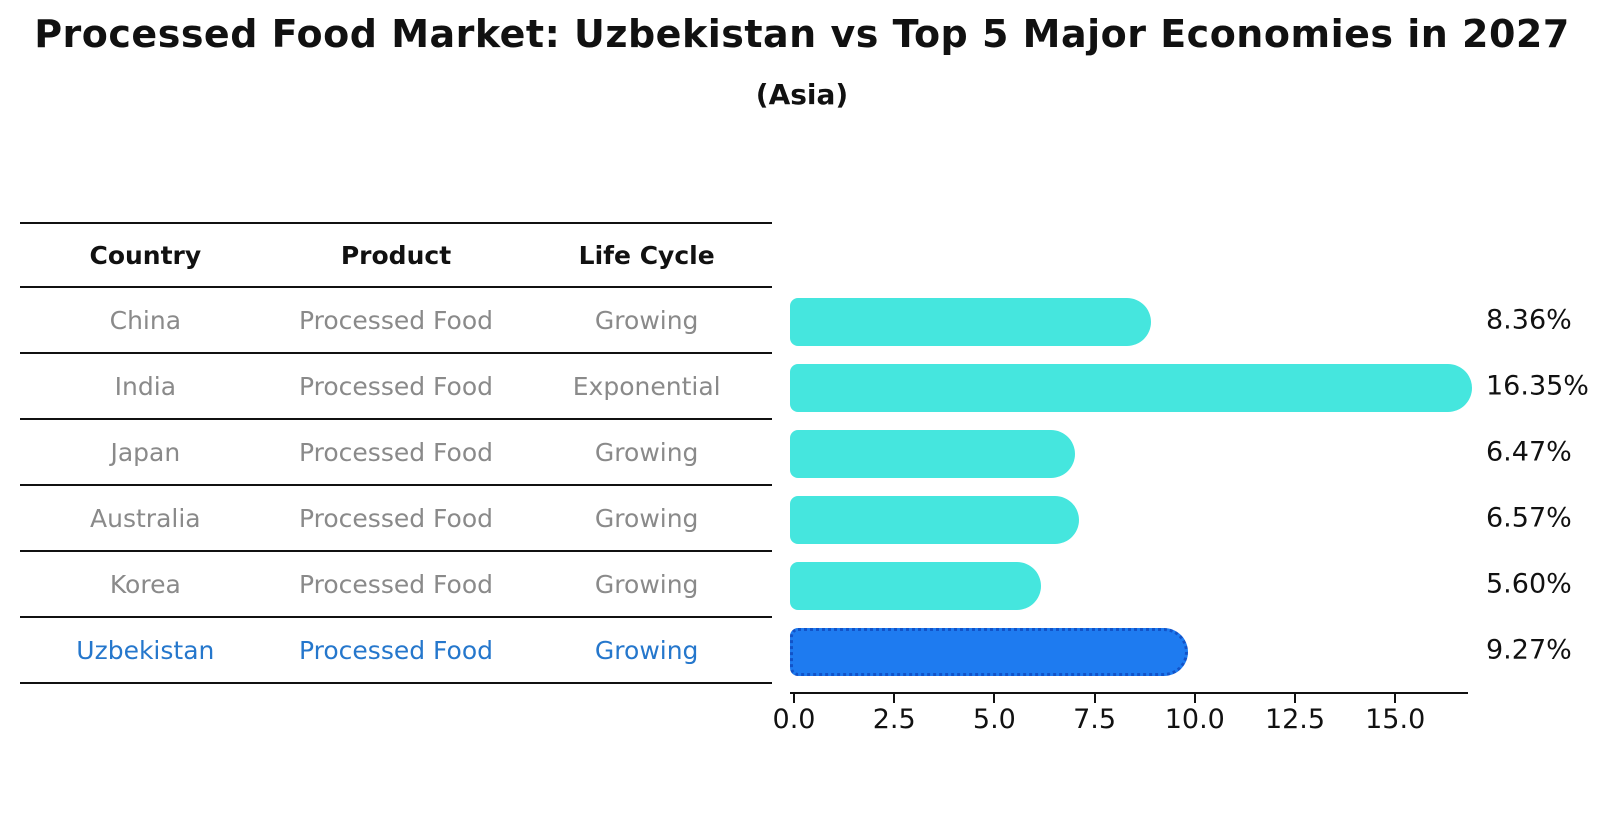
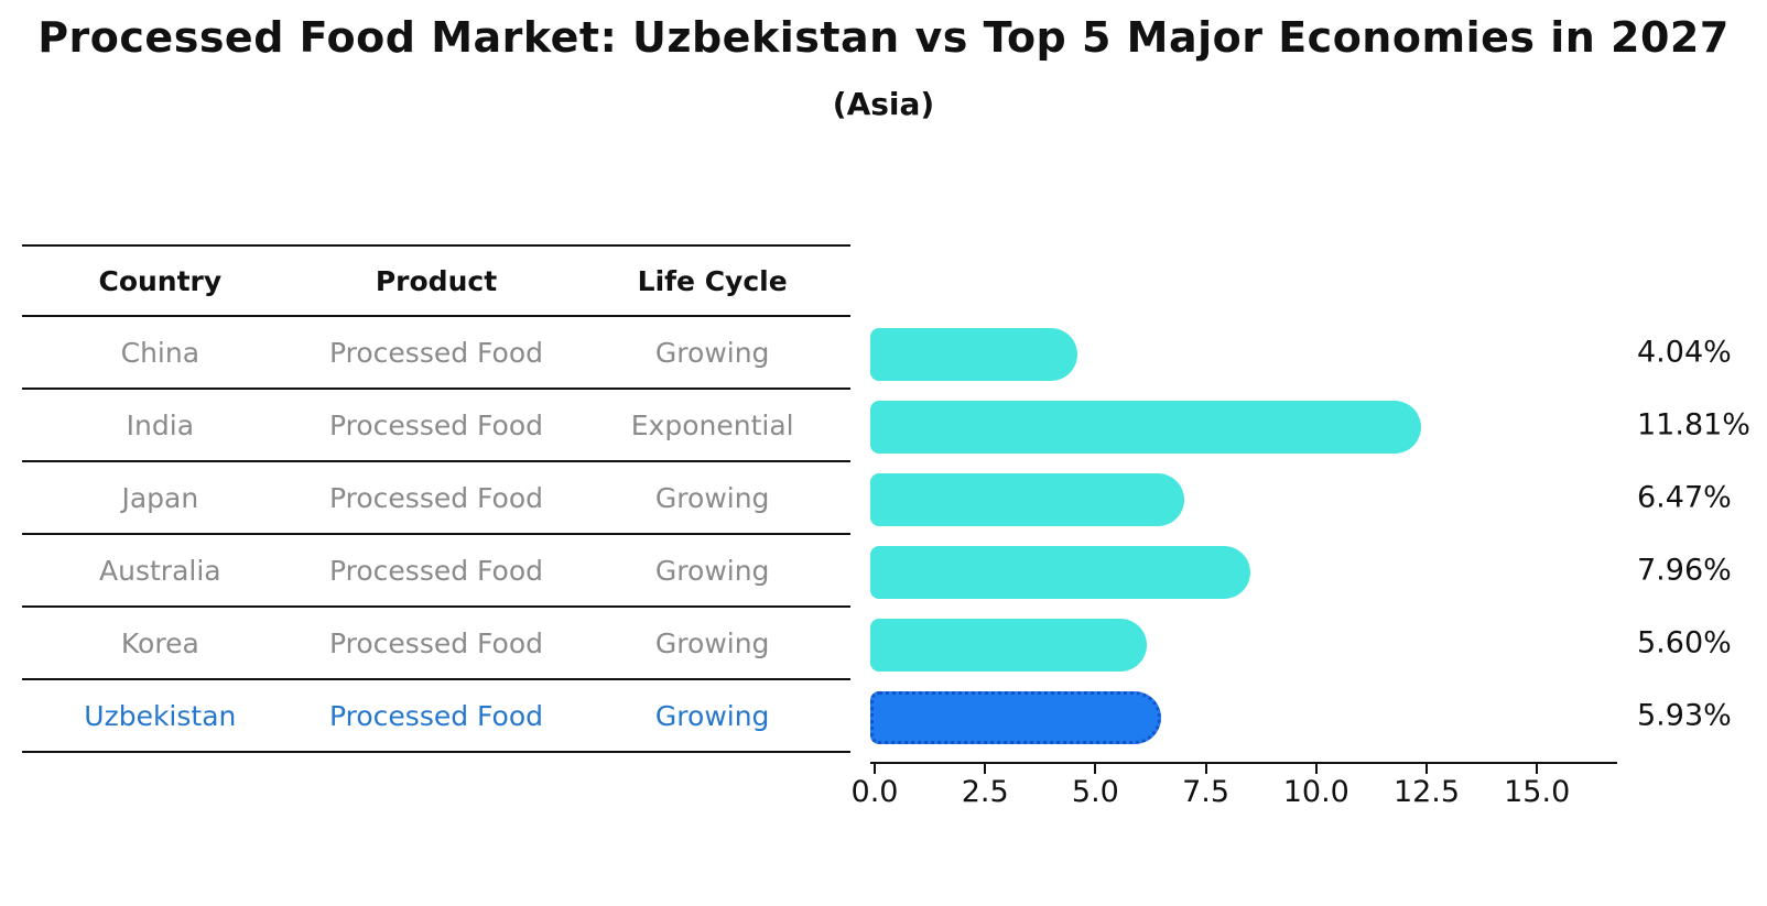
China: 8.36% -> 4.04%
India: 16.35% -> 11.81%
Australia: 6.57% -> 7.96%
Uzbekistan: 9.27% -> 5.93%
